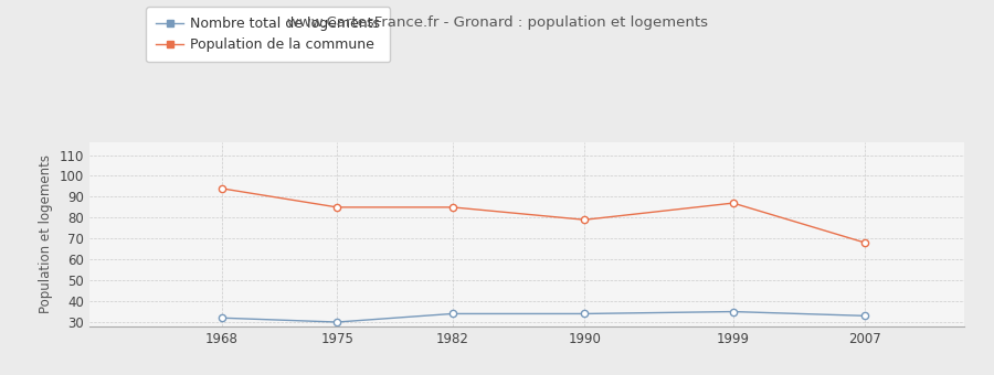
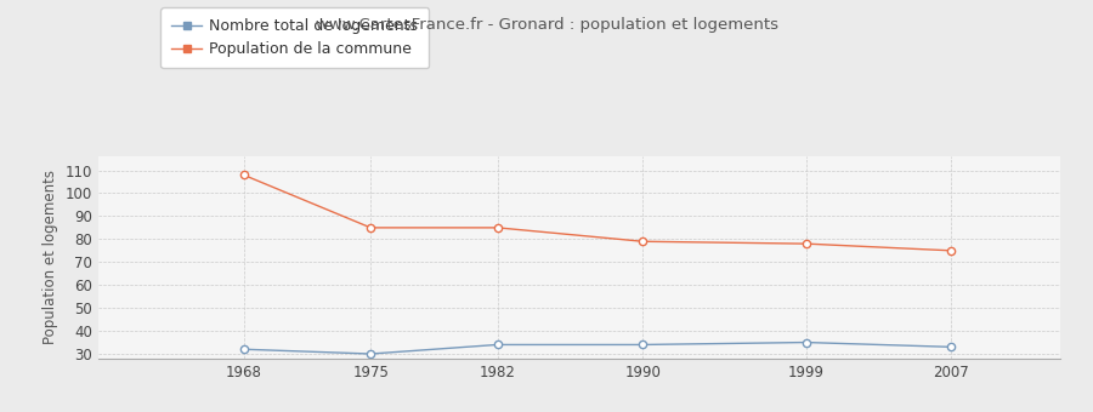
Population de la commune/1968: 94 -> 108
Population de la commune/1999: 87 -> 78
Population de la commune/2007: 68 -> 75
